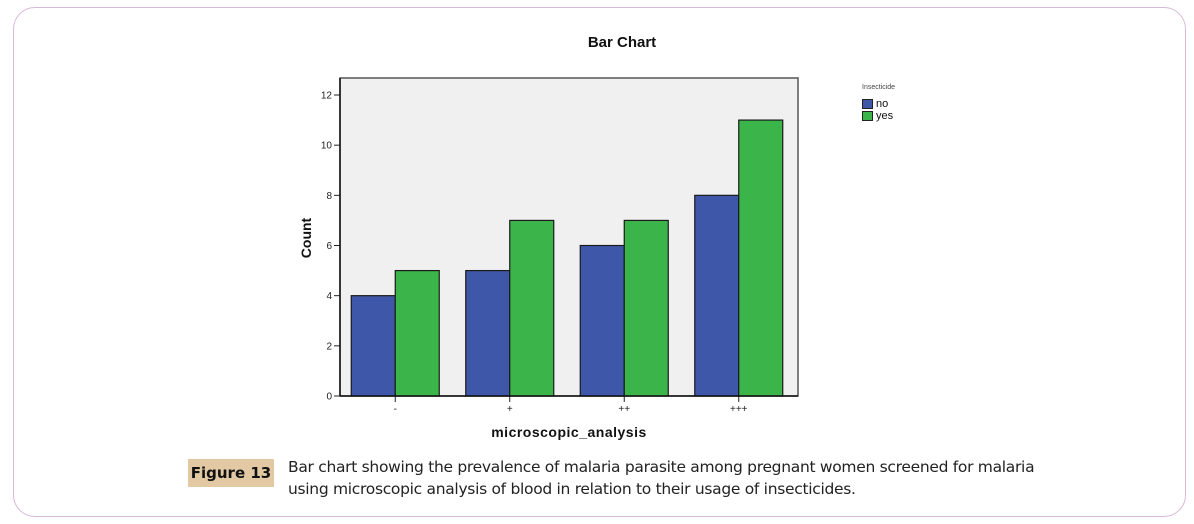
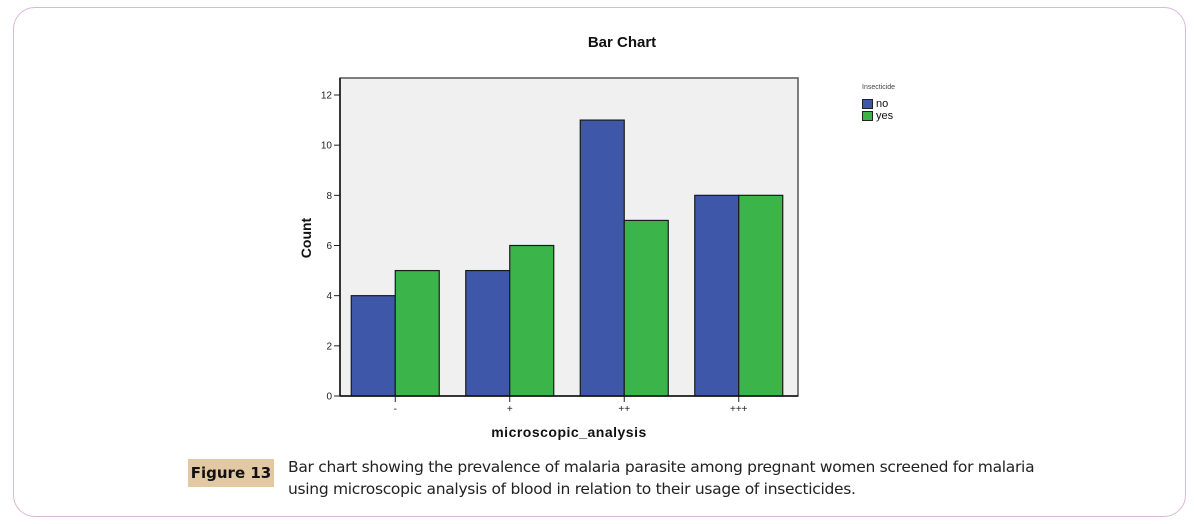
yes/+: 7 -> 6
no/++: 6 -> 11
yes/+++: 11 -> 8
